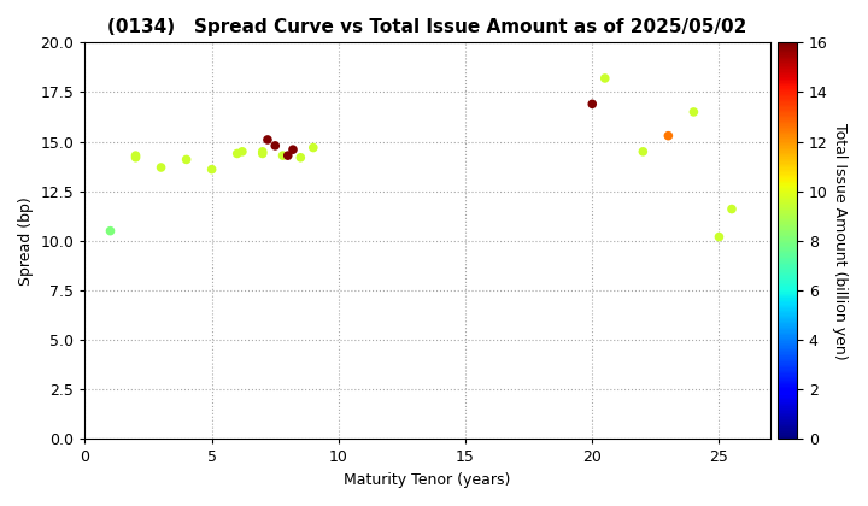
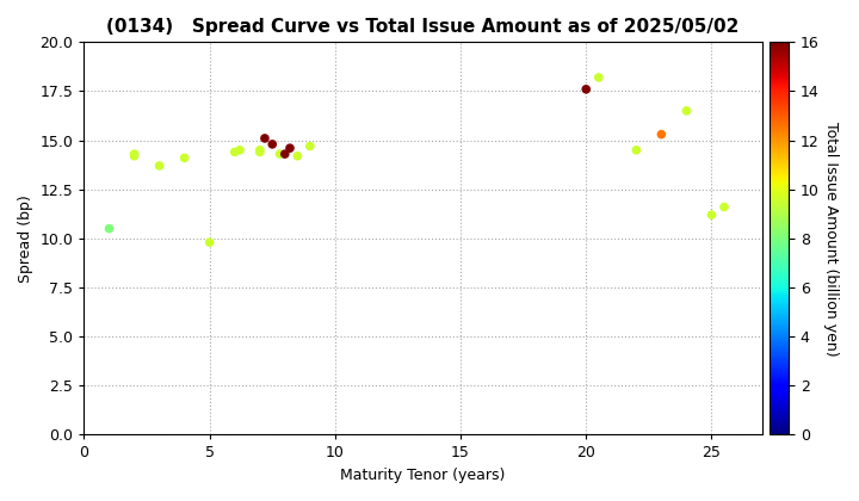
5: 13.6 -> 9.8
20: 16.9 -> 17.6
25: 10.2 -> 11.2
